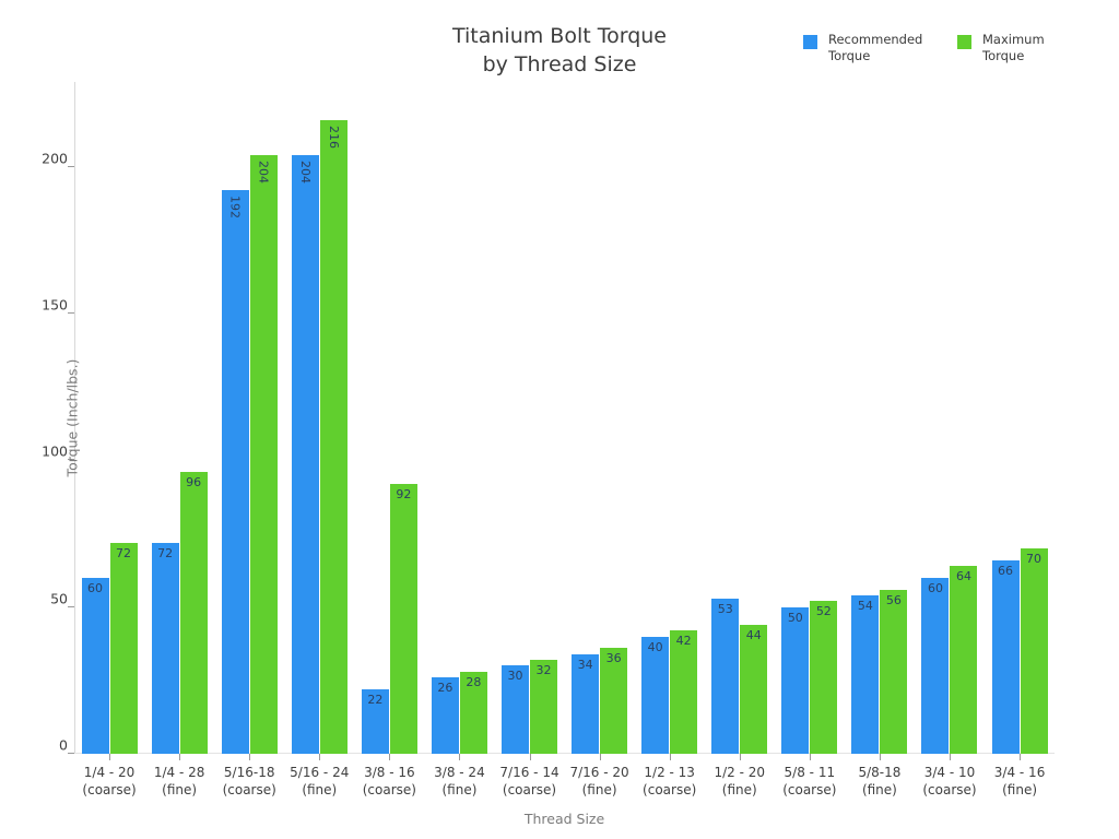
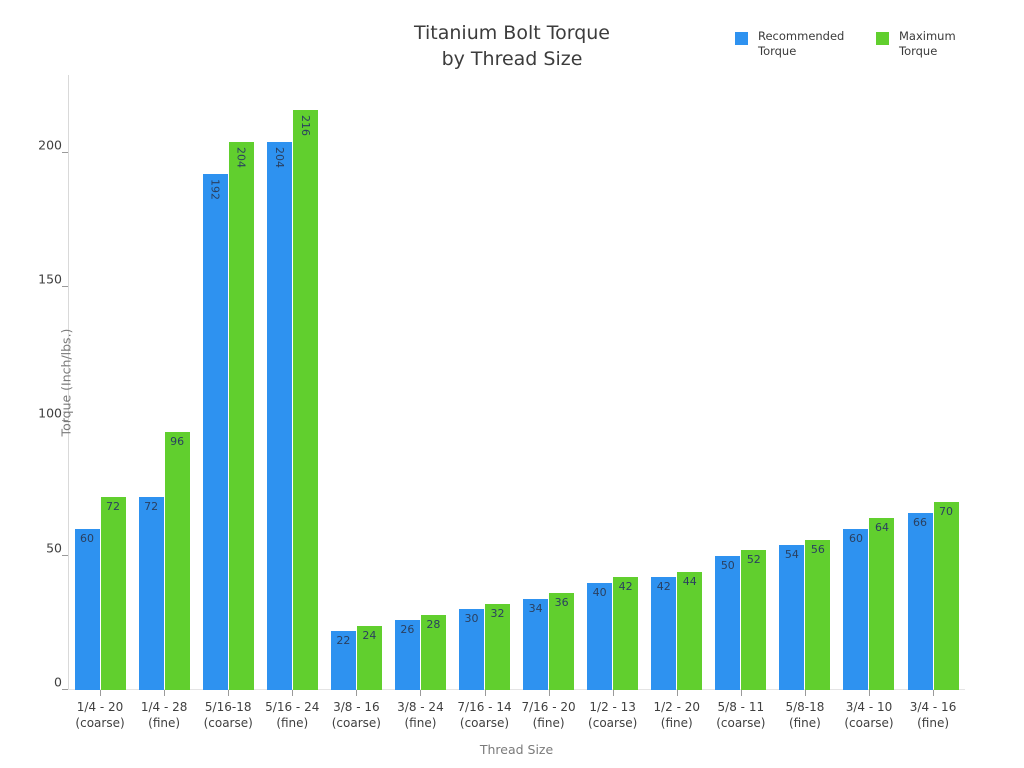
Maximum Torque/3/8 - 16 (coarse): 92 -> 24
Recommended Torque/1/2 - 20 (fine): 53 -> 42
